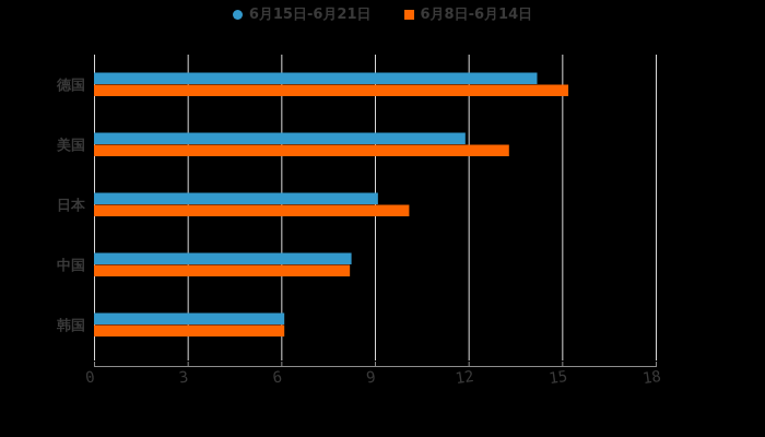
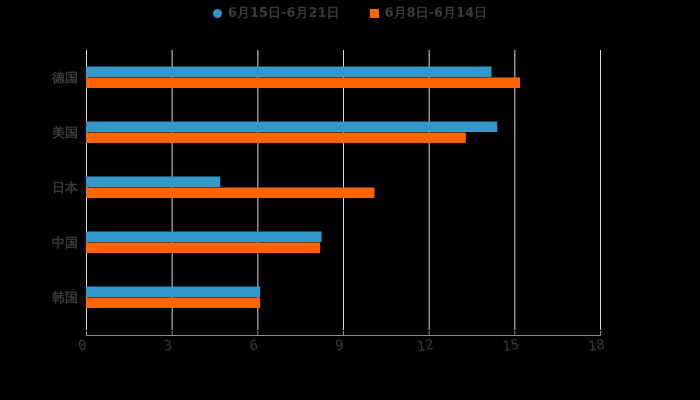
6月15日-6月21日/美国: 11.9 -> 14.4
6月15日-6月21日/日本: 9.1 -> 4.7
